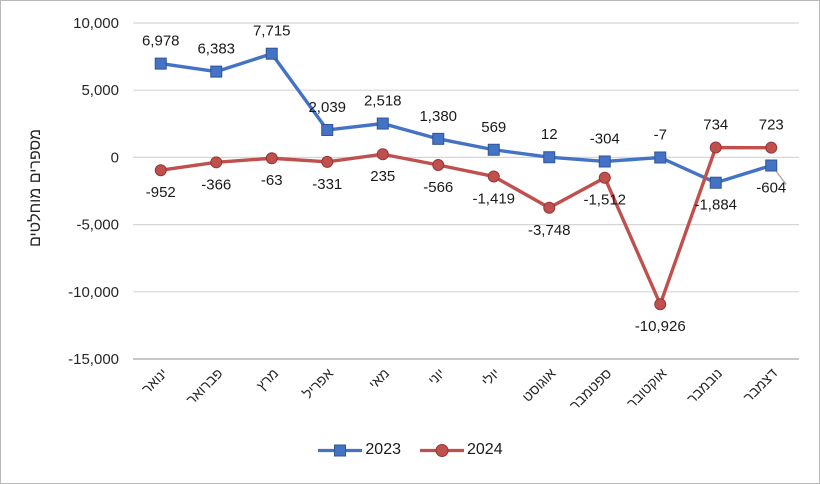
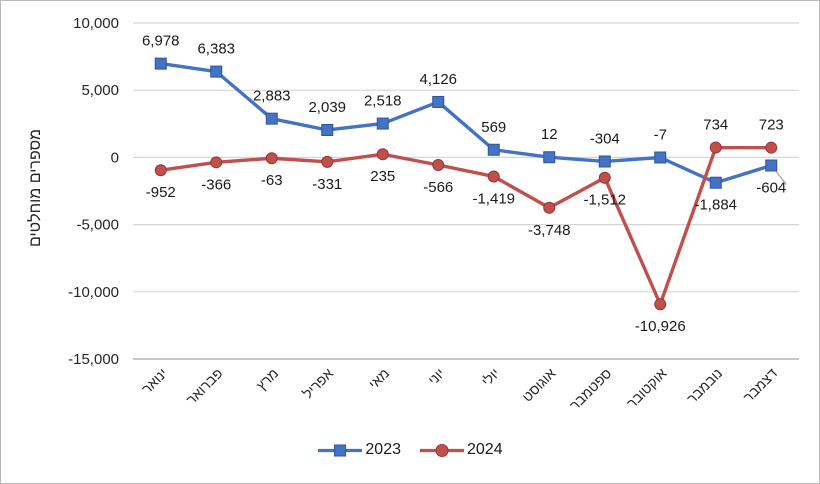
2023/מרץ: 7,715 -> 2,883
2023/יוני: 1,380 -> 4,126
